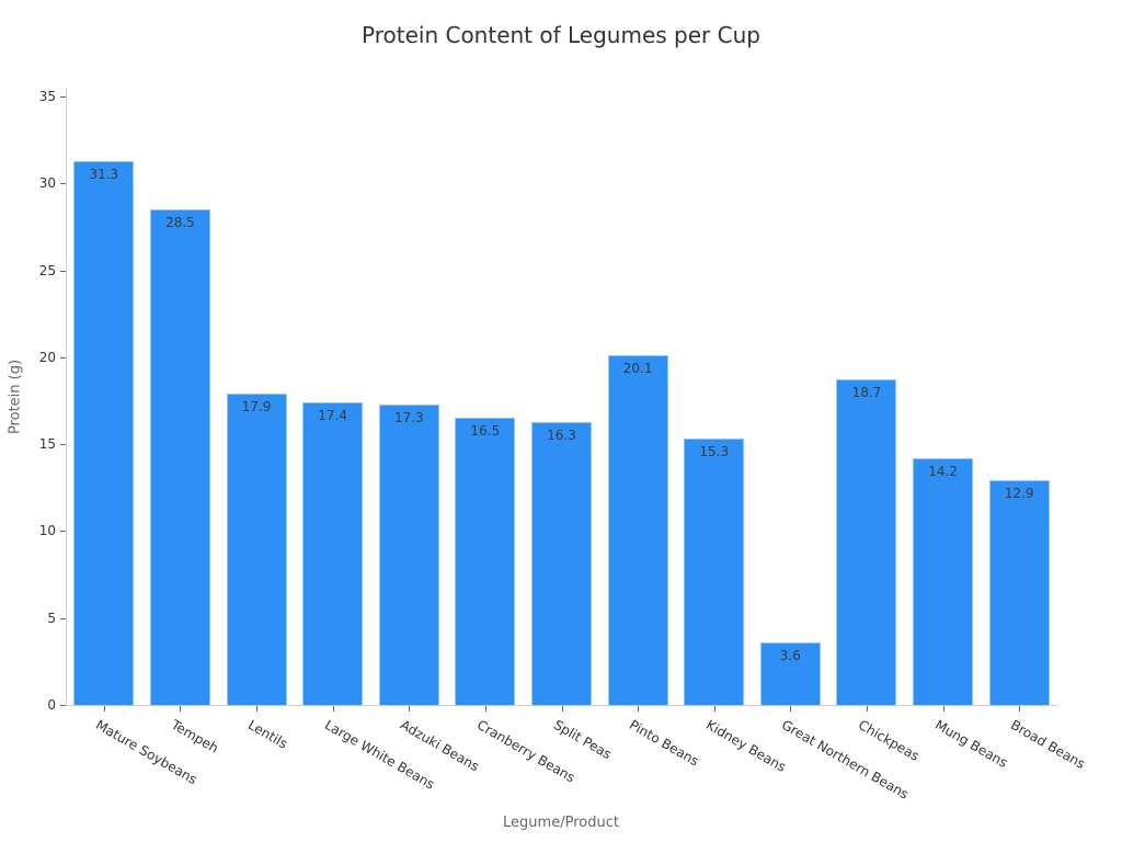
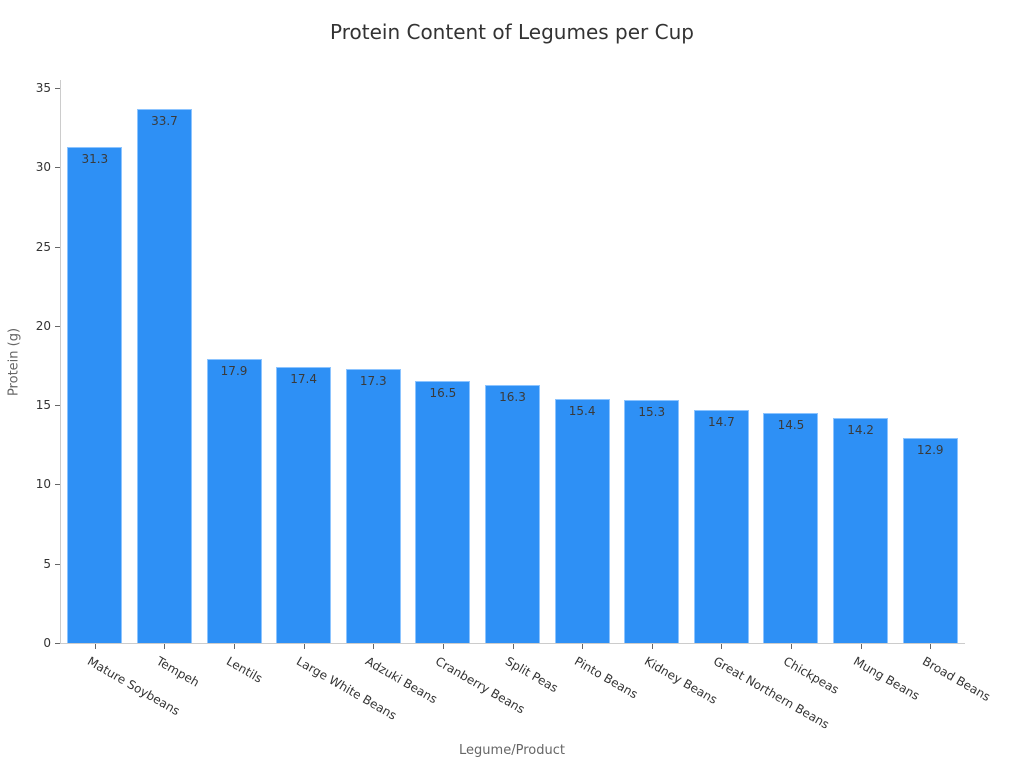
Tempeh: 28.5 -> 33.7
Pinto Beans: 20.1 -> 15.4
Great Northern Beans: 3.6 -> 14.7
Chickpeas: 18.7 -> 14.5
